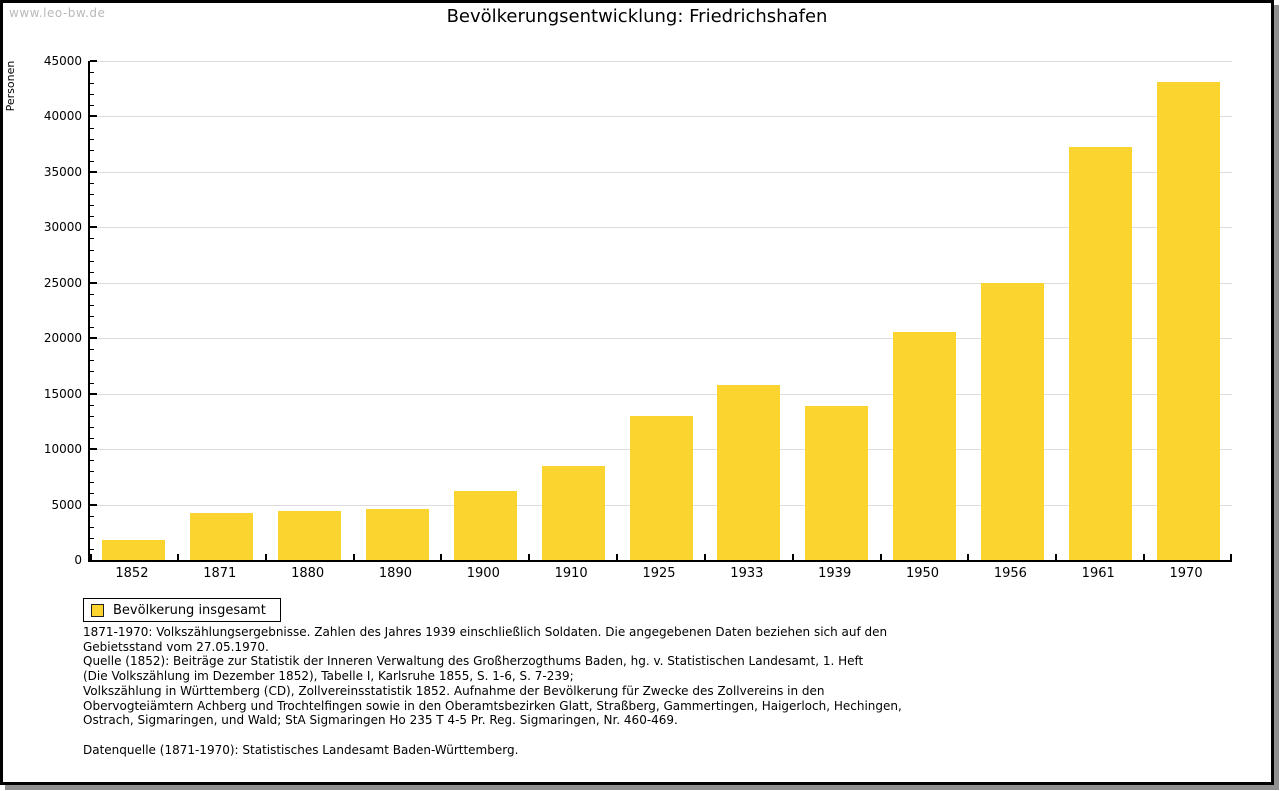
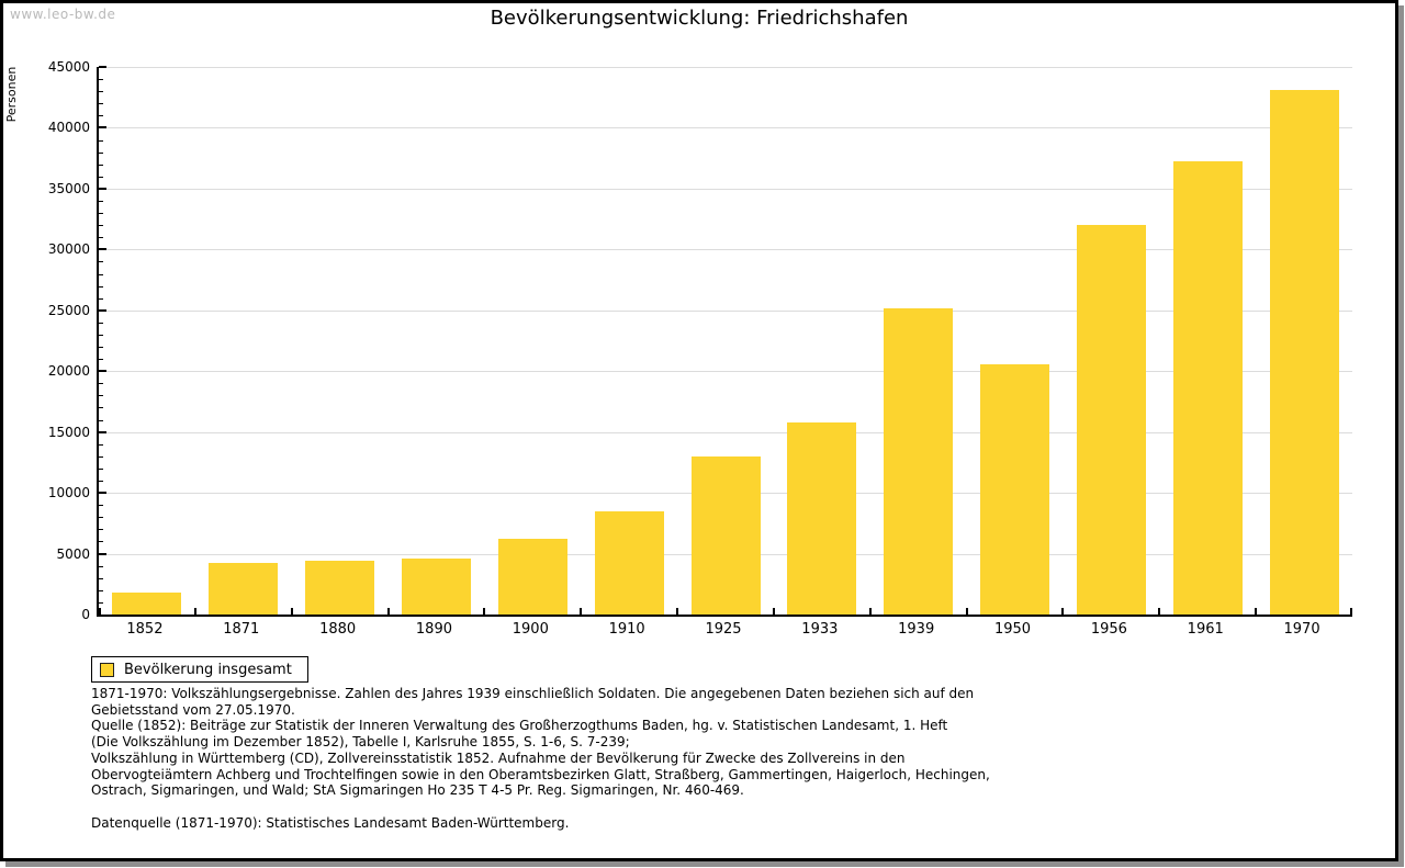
1939: 13900 -> 25200
1956: 25000 -> 32000
